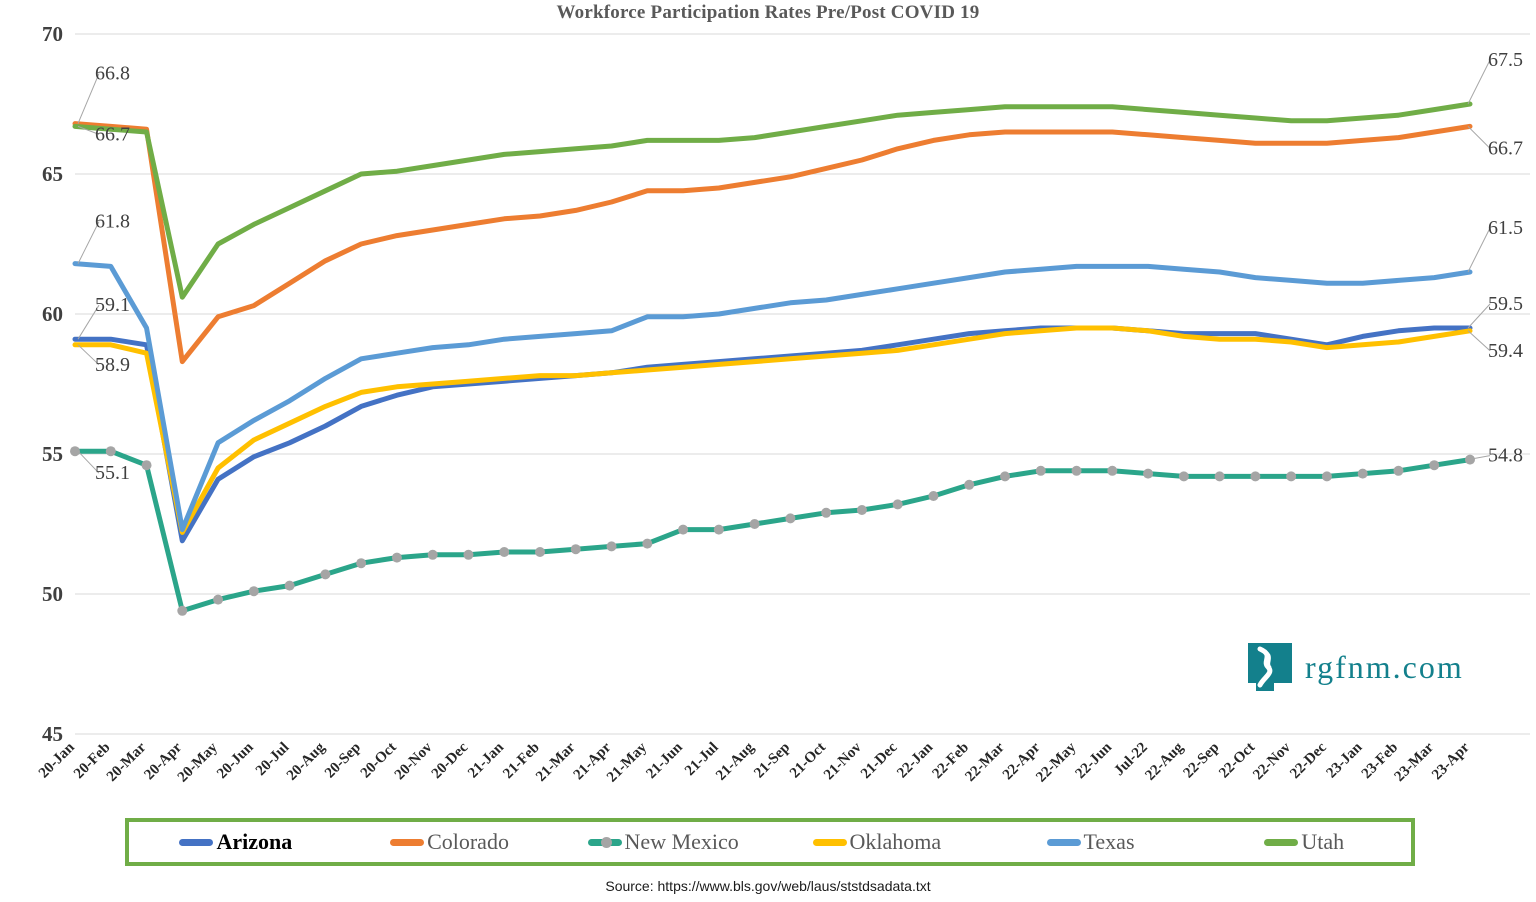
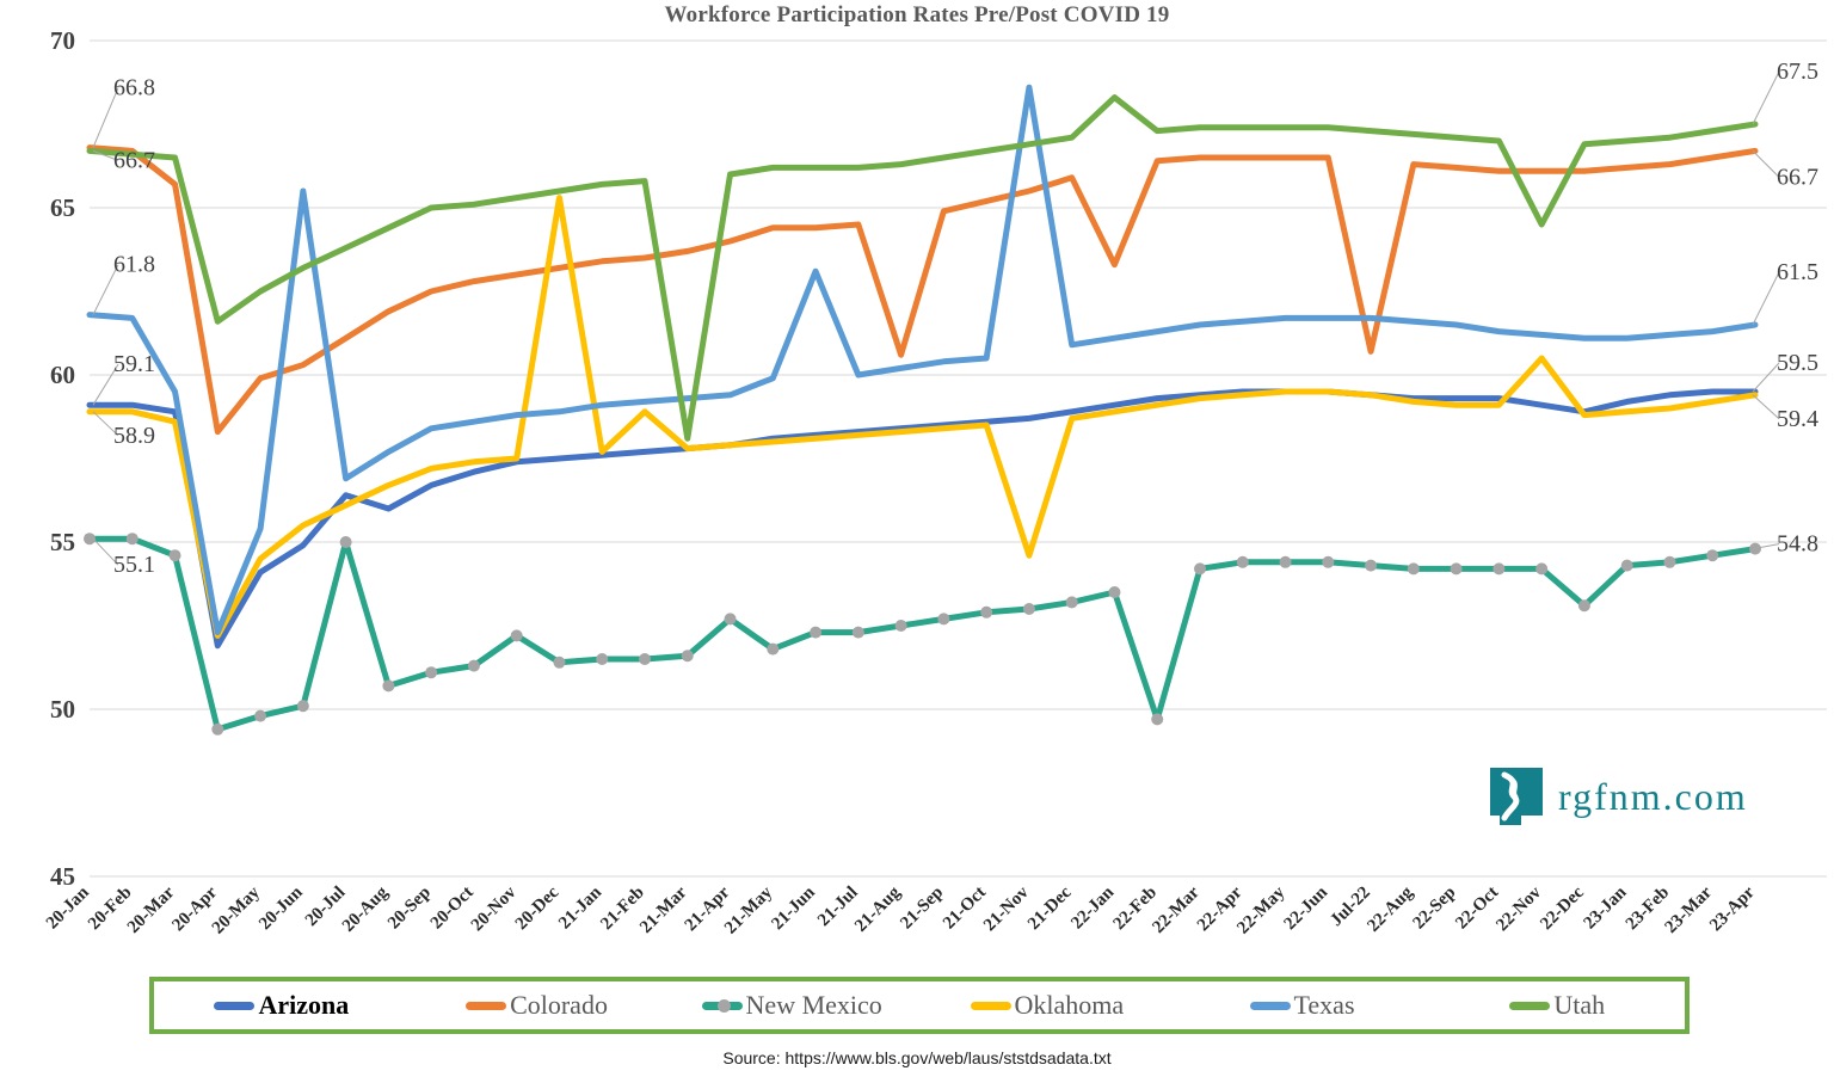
Colorado/20-Mar: 66.6 -> 65.7
Utah/20-Apr: 60.6 -> 61.6
Texas/20-Jun: 56.2 -> 65.5
Arizona/20-Jul: 55.4 -> 56.4
New Mexico/20-Jul: 50.3 -> 55.0
New Mexico/20-Nov: 51.4 -> 52.2
Oklahoma/20-Dec: 57.6 -> 65.3
Oklahoma/21-Feb: 57.8 -> 58.9
Utah/21-Mar: 65.9 -> 58.1
New Mexico/21-Apr: 51.7 -> 52.7
Texas/21-Jun: 59.9 -> 63.1
Colorado/21-Aug: 64.7 -> 60.6
Oklahoma/21-Nov: 58.6 -> 54.6
Texas/21-Nov: 60.7 -> 68.6
Colorado/22-Jan: 66.2 -> 63.3
Utah/22-Jan: 67.2 -> 68.3
New Mexico/22-Feb: 53.9 -> 49.7
Colorado/Jul-22: 66.4 -> 60.7
Oklahoma/22-Nov: 59.0 -> 60.5
Utah/22-Nov: 66.9 -> 64.5
New Mexico/22-Dec: 54.2 -> 53.1
